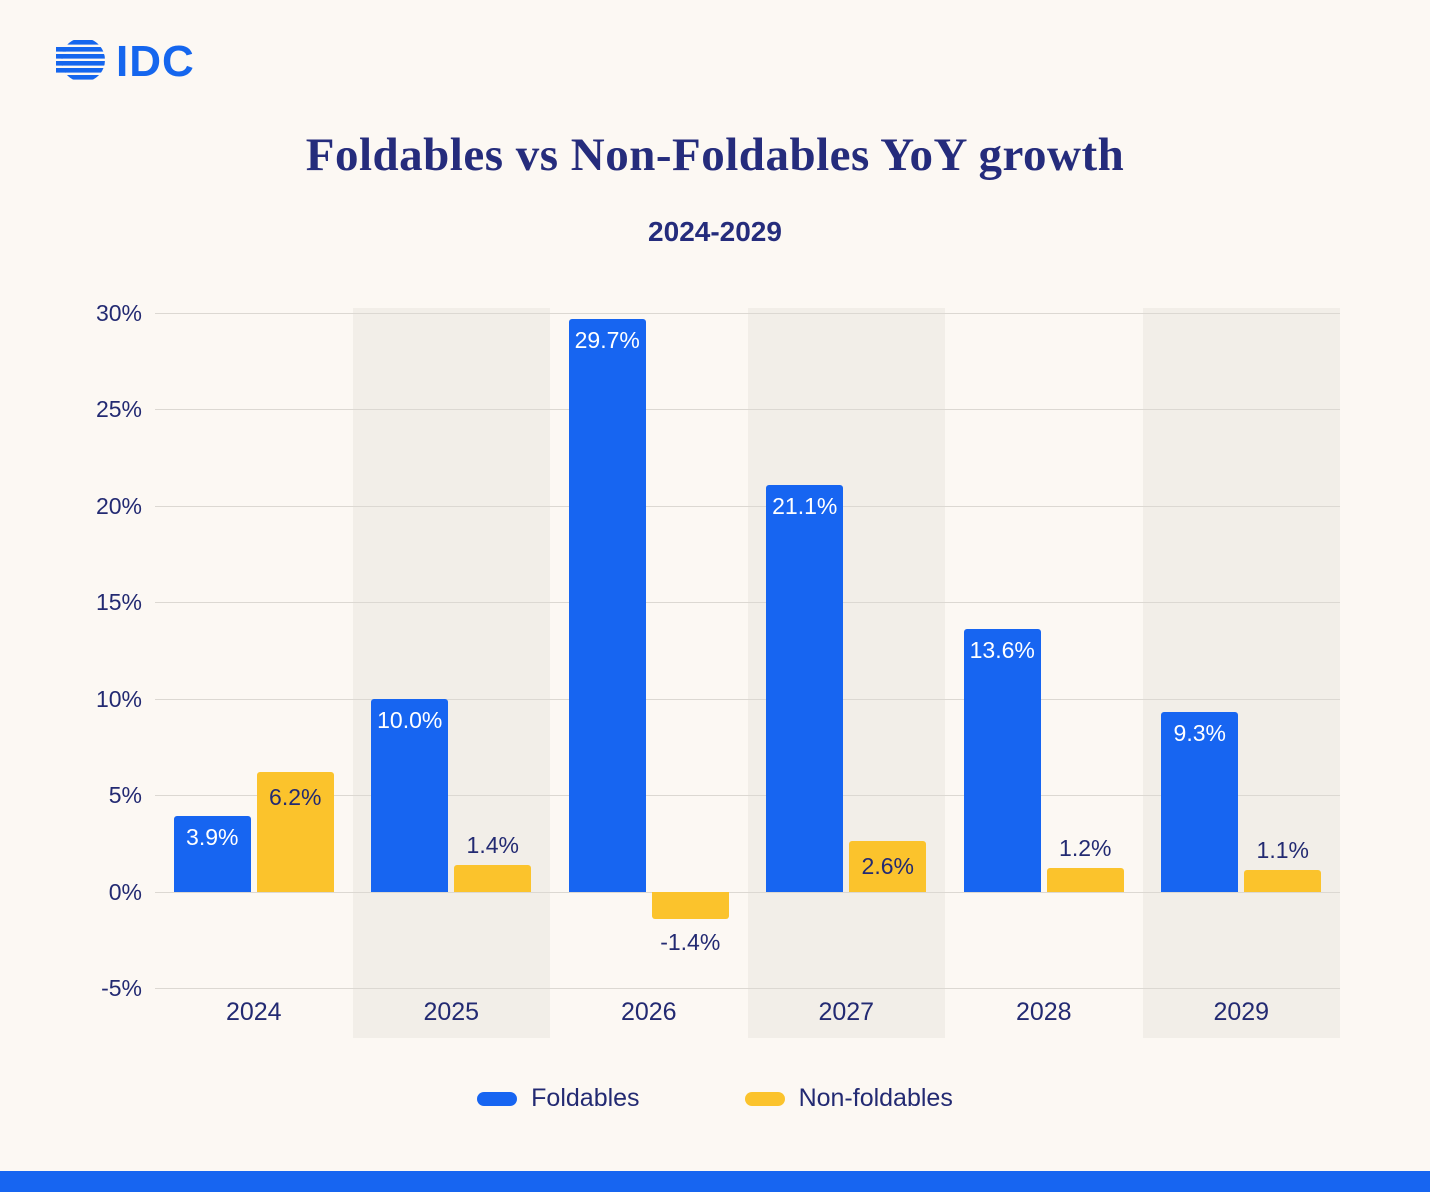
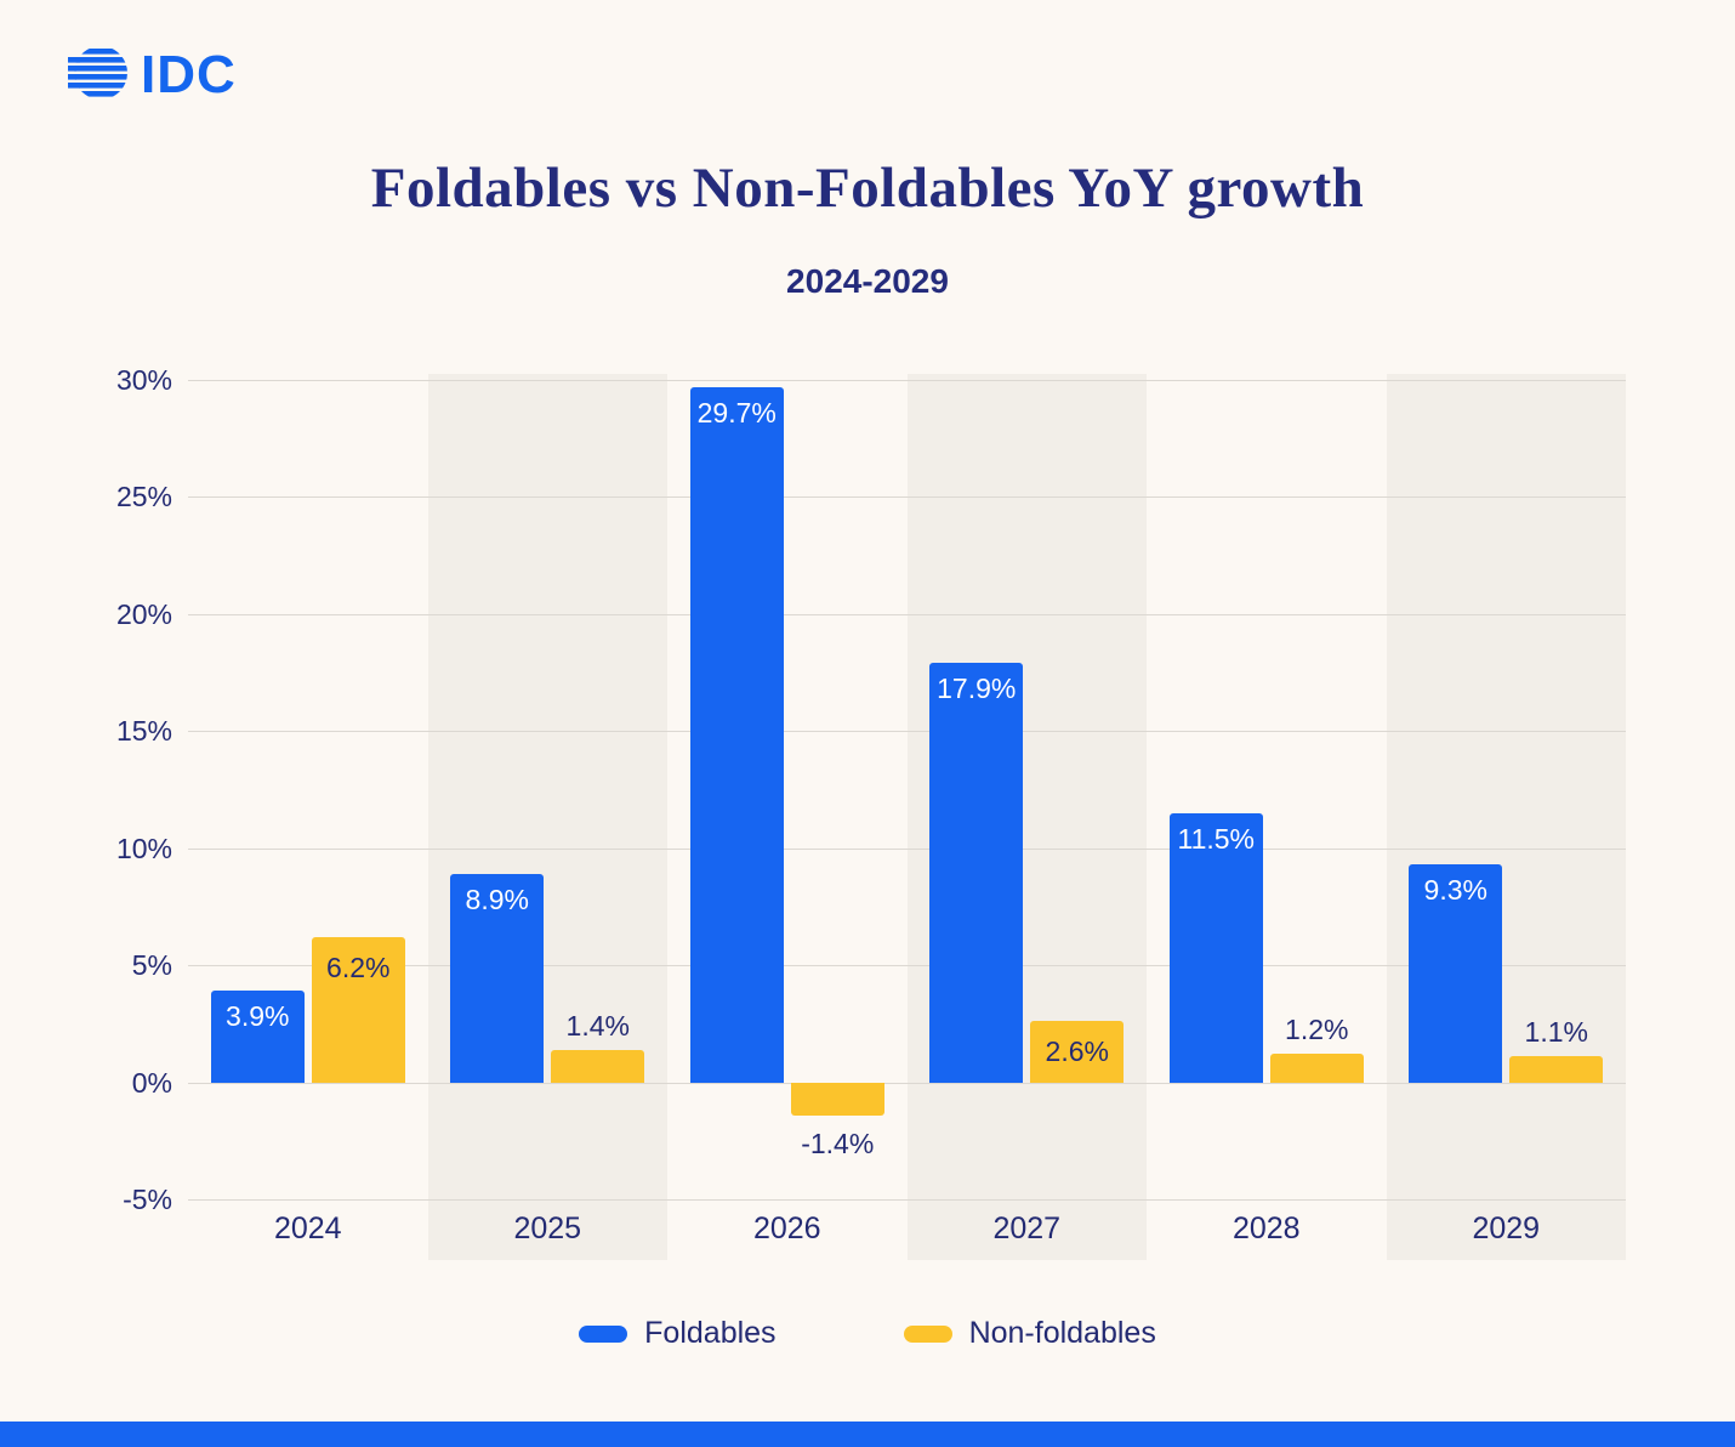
Foldables/2025: 10.0% -> 8.9%
Foldables/2027: 21.1% -> 17.9%
Foldables/2028: 13.6% -> 11.5%
